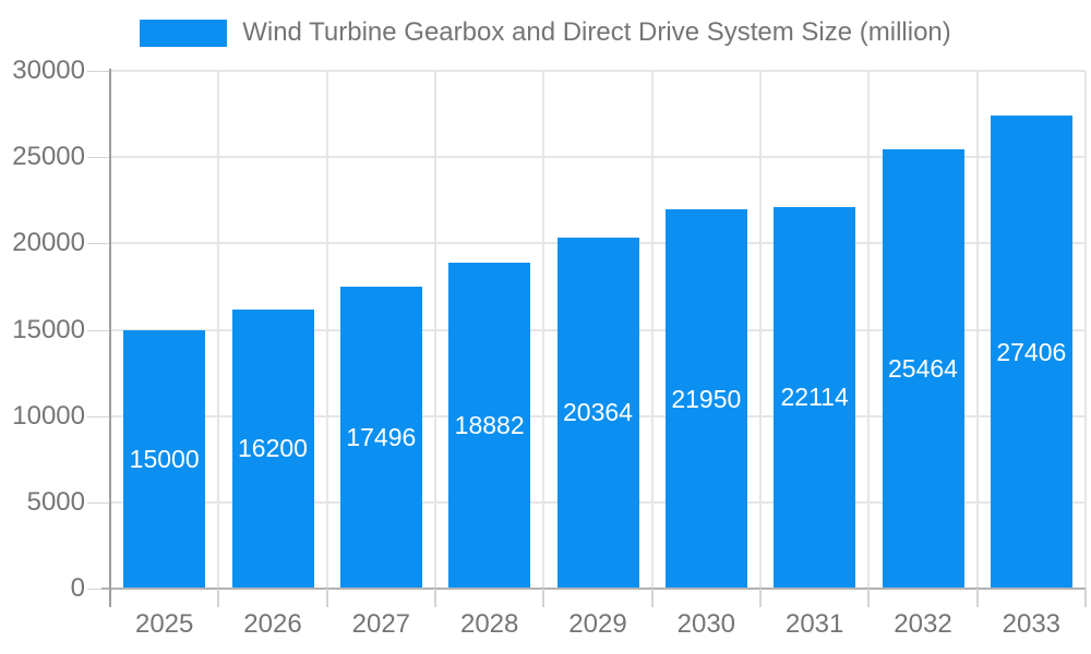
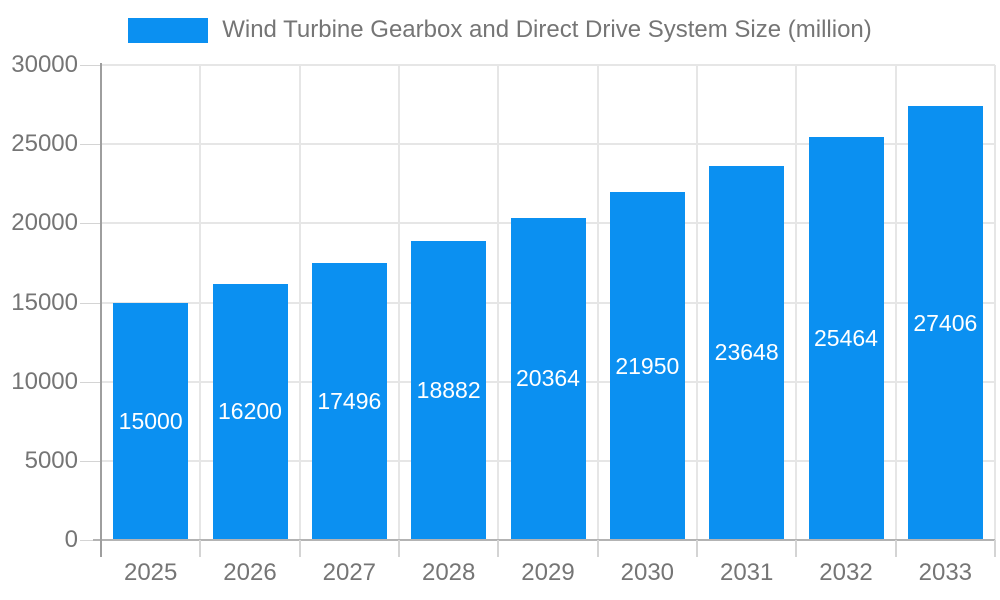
2031: 22114 -> 23648
